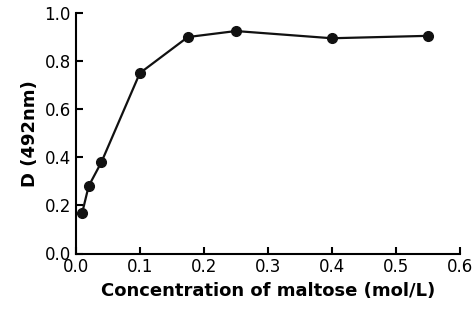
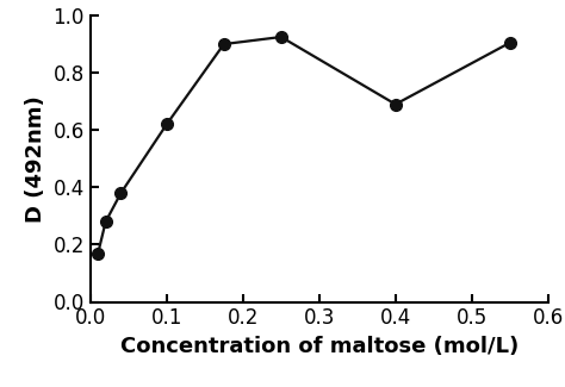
0.1: 0.750 -> 0.620
0.4: 0.895 -> 0.690
